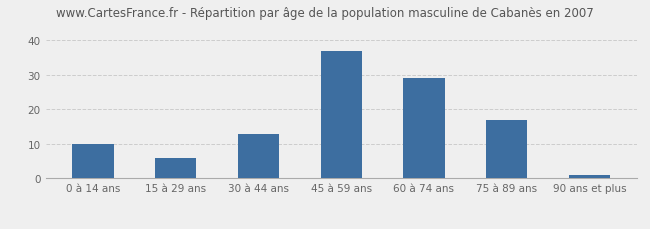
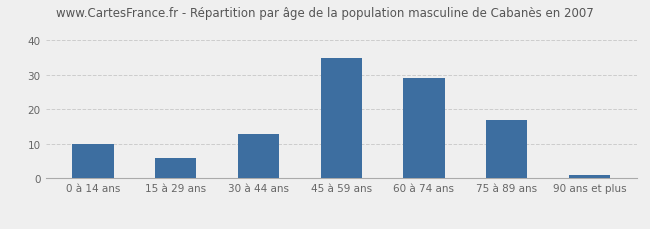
45 à 59 ans: 37 -> 35
